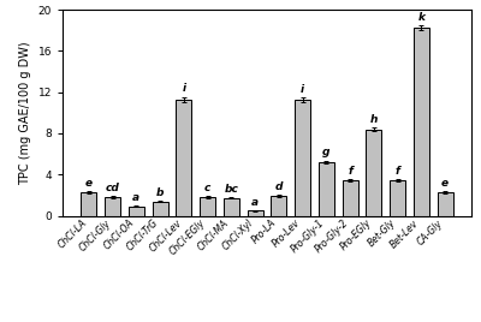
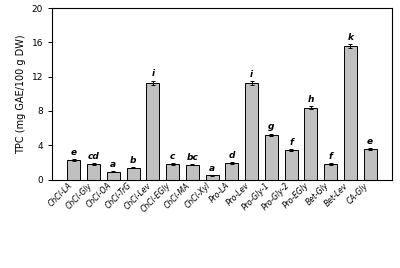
Bet-Gly: 3.4 -> 1.8
Bet-Lev: 18.3 -> 15.6
CA-Gly: 2.3 -> 3.6
